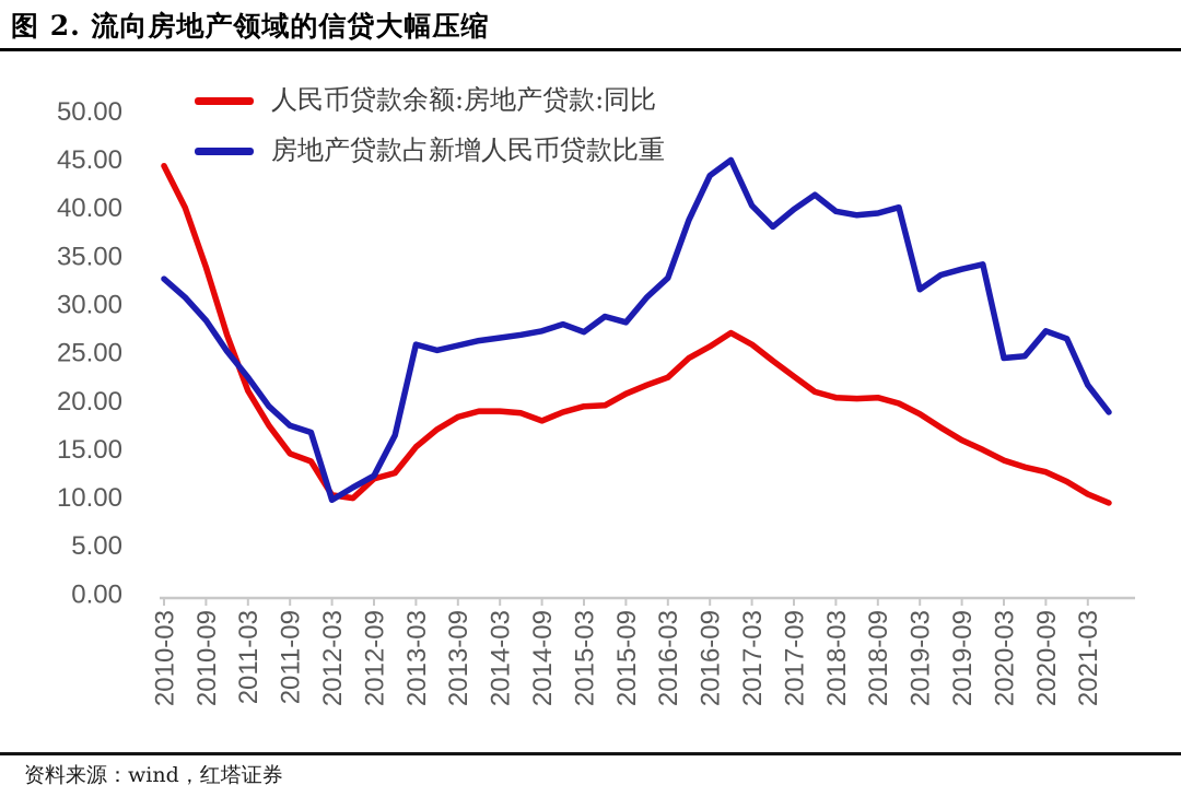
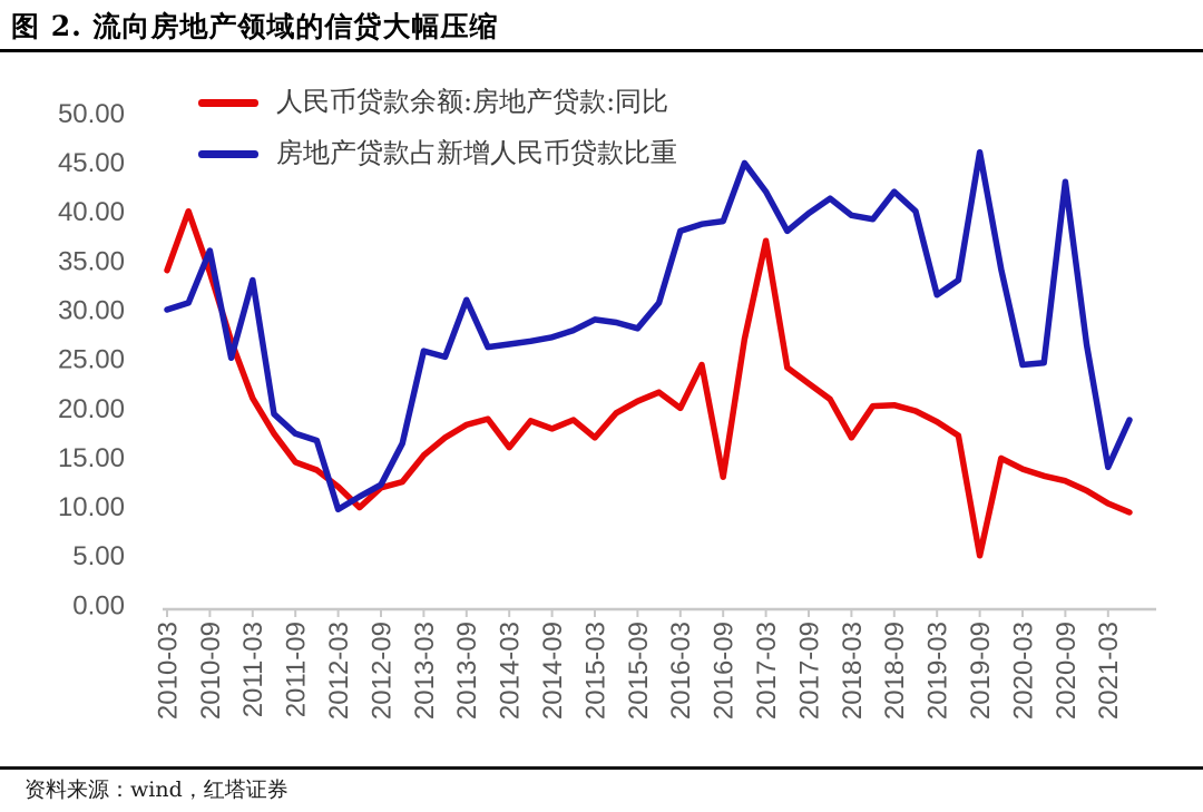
人民币贷款余额:房地产贷款:同比/2010-03: 44 -> 34
房地产贷款占新增人民币贷款比重/2010-03: 33 -> 30
房地产贷款占新增人民币贷款比重/2010-09: 28 -> 36
房地产贷款占新增人民币贷款比重/2011-03: 22 -> 33
人民币贷款余额:房地产贷款:同比/2012-03: 10 -> 12
房地产贷款占新增人民币贷款比重/2013-09: 26 -> 31
人民币贷款余额:房地产贷款:同比/2014-03: 19 -> 16
人民币贷款余额:房地产贷款:同比/2015-03: 19 -> 17
房地产贷款占新增人民币贷款比重/2015-03: 27 -> 29
人民币贷款余额:房地产贷款:同比/2016-03: 22 -> 20
房地产贷款占新增人民币贷款比重/2016-03: 33 -> 38
人民币贷款余额:房地产贷款:同比/2016-09: 26 -> 13
房地产贷款占新增人民币贷款比重/2016-09: 43 -> 39
人民币贷款余额:房地产贷款:同比/2017-03: 26 -> 37
房地产贷款占新增人民币贷款比重/2017-03: 40 -> 42
人民币贷款余额:房地产贷款:同比/2018-03: 20 -> 17
房地产贷款占新增人民币贷款比重/2018-09: 39 -> 42
人民币贷款余额:房地产贷款:同比/2019-09: 16 -> 5
房地产贷款占新增人民币贷款比重/2019-09: 34 -> 46
房地产贷款占新增人民币贷款比重/2020-09: 27 -> 43
房地产贷款占新增人民币贷款比重/2021-03: 22 -> 14
